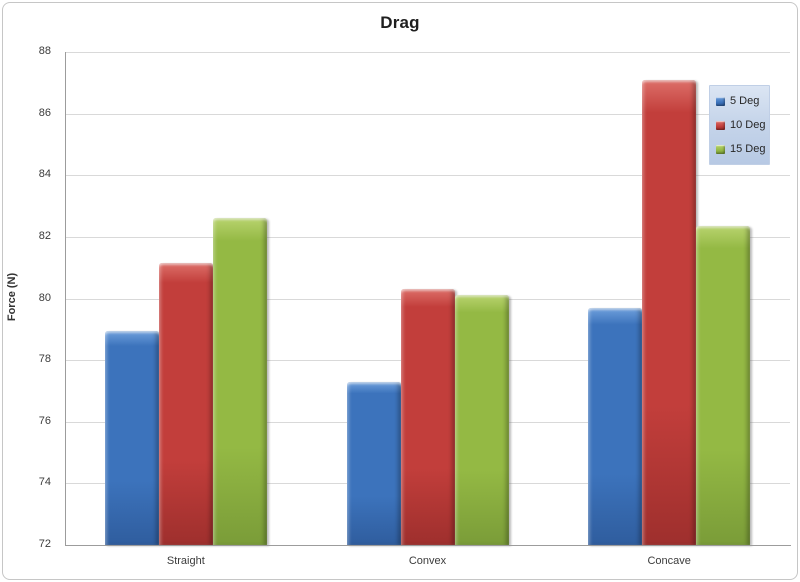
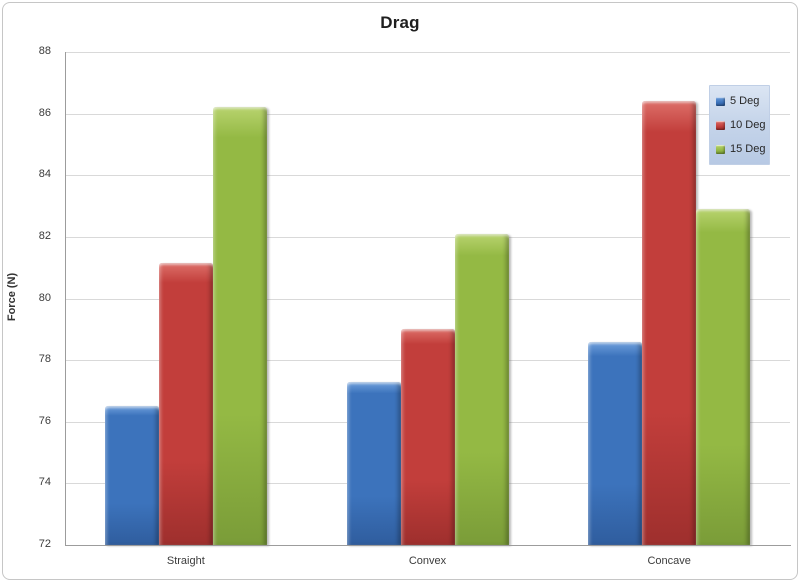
5 Deg/Straight: 79.0 -> 76.5
15 Deg/Straight: 82.6 -> 86.2
10 Deg/Convex: 80.3 -> 79.0
15 Deg/Convex: 80.1 -> 82.1
5 Deg/Concave: 79.7 -> 78.6
10 Deg/Concave: 87.1 -> 86.4
15 Deg/Concave: 82.3 -> 82.9
